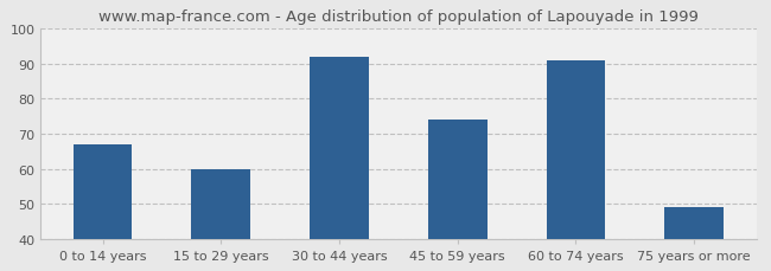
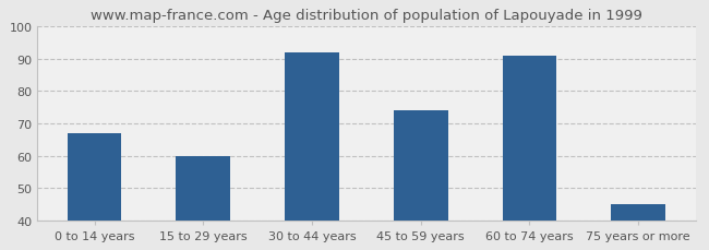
75 years or more: 49 -> 45
